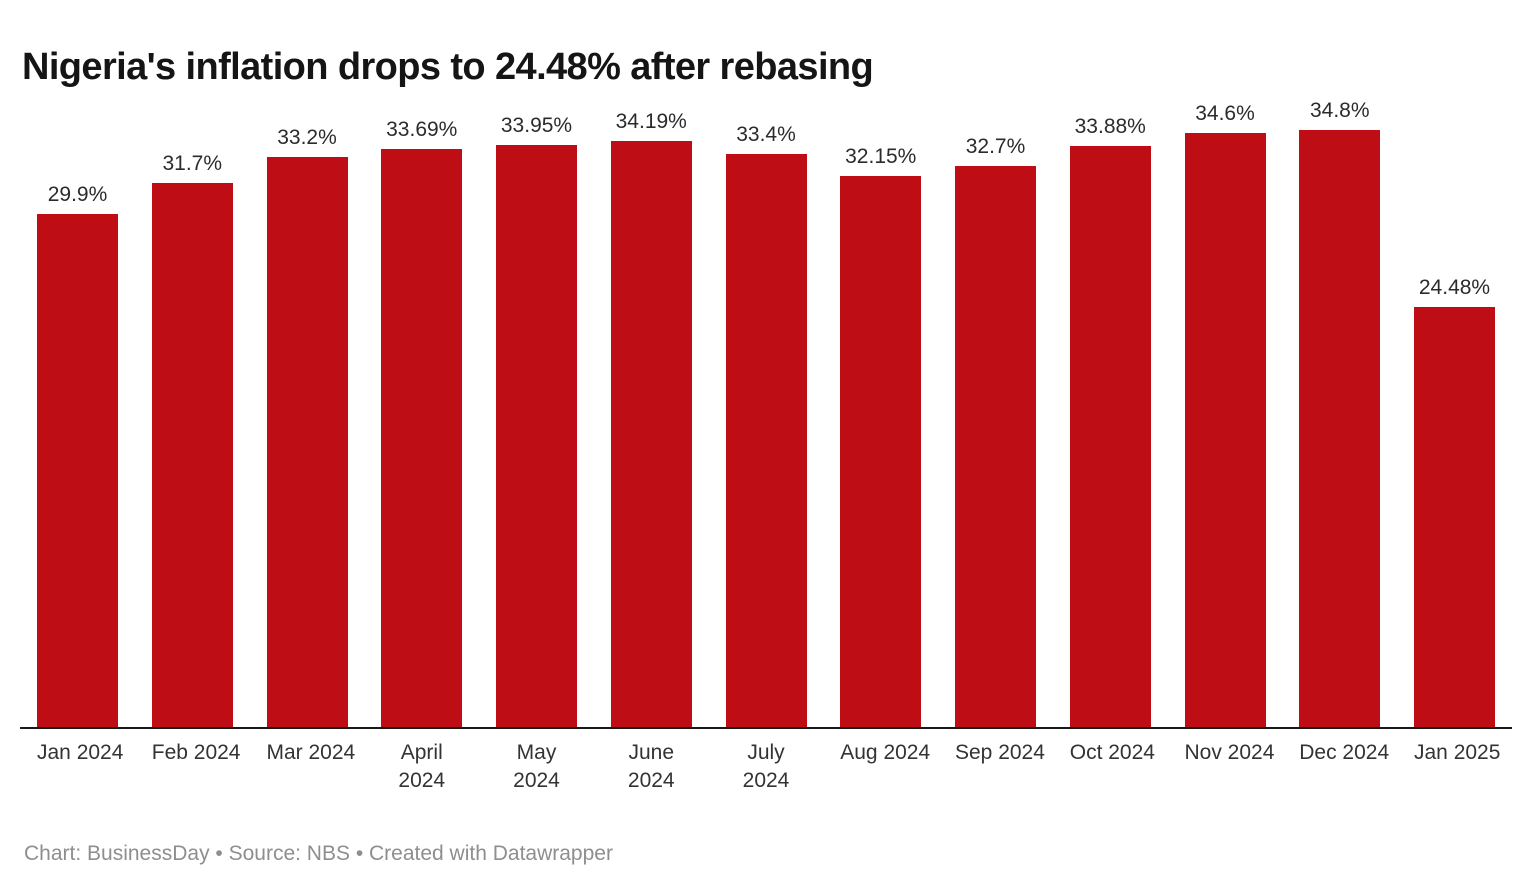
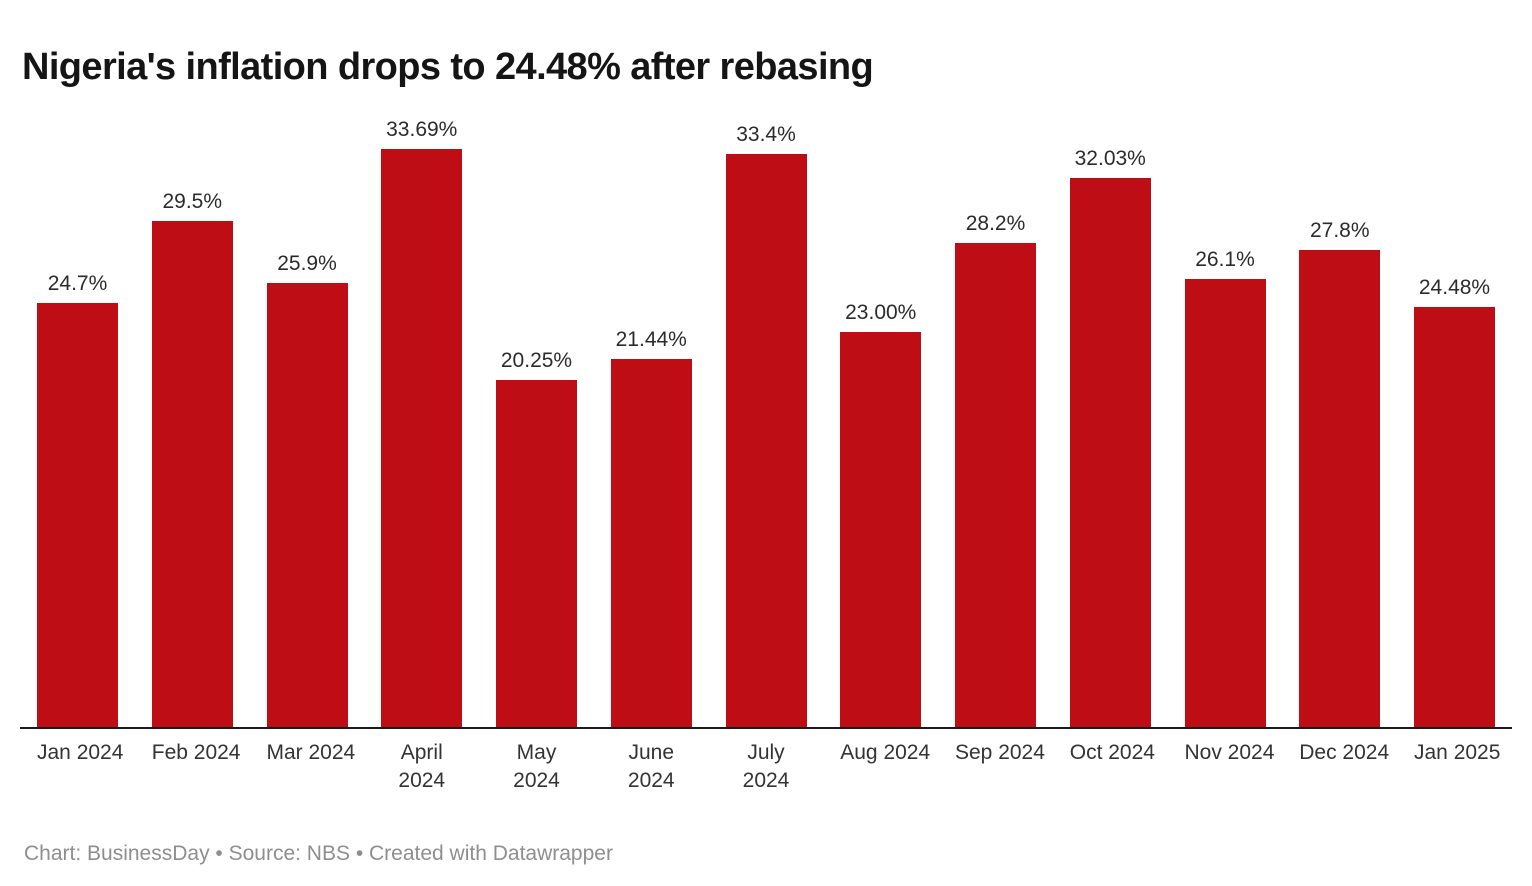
Jan 2024: 29.9% -> 24.7%
Feb 2024: 31.7% -> 29.5%
Mar 2024: 33.2% -> 25.9%
May 2024: 33.95% -> 20.25%
June 2024: 34.19% -> 21.44%
Aug 2024: 32.15% -> 23.00%
Sep 2024: 32.7% -> 28.2%
Oct 2024: 33.88% -> 32.03%
Nov 2024: 34.6% -> 26.1%
Dec 2024: 34.8% -> 27.8%
